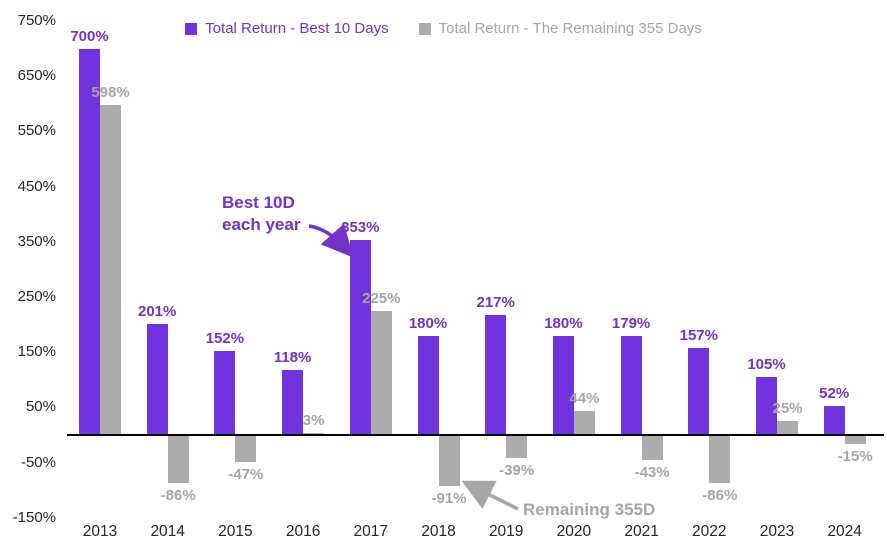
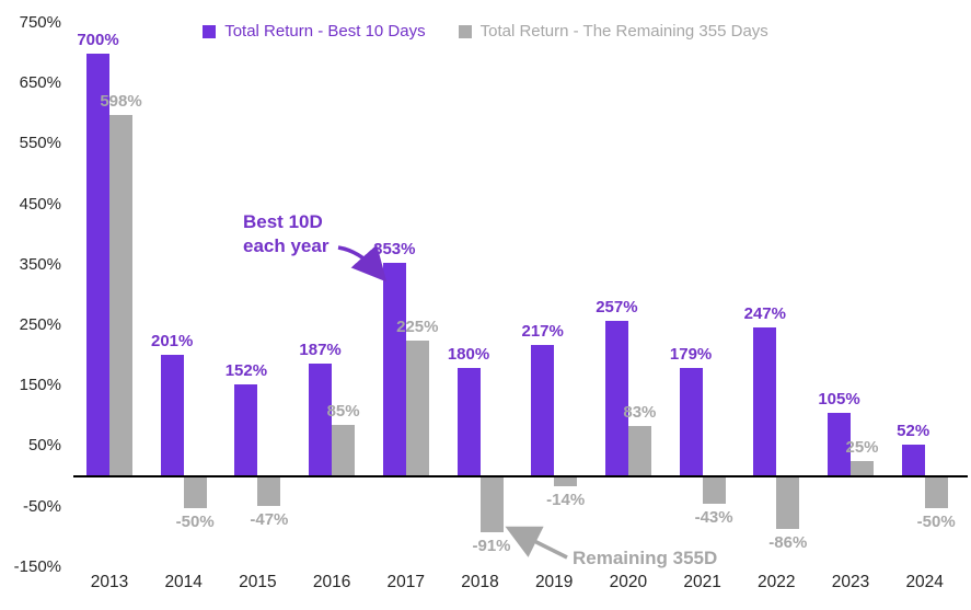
Total Return - The Remaining 355 Days/2014: -86% -> -50%
Total Return - Best 10 Days/2016: 118% -> 187%
Total Return - The Remaining 355 Days/2016: 3% -> 85%
Total Return - The Remaining 355 Days/2019: -39% -> -14%
Total Return - Best 10 Days/2020: 180% -> 257%
Total Return - The Remaining 355 Days/2020: 44% -> 83%
Total Return - Best 10 Days/2022: 157% -> 247%
Total Return - The Remaining 355 Days/2024: -15% -> -50%
